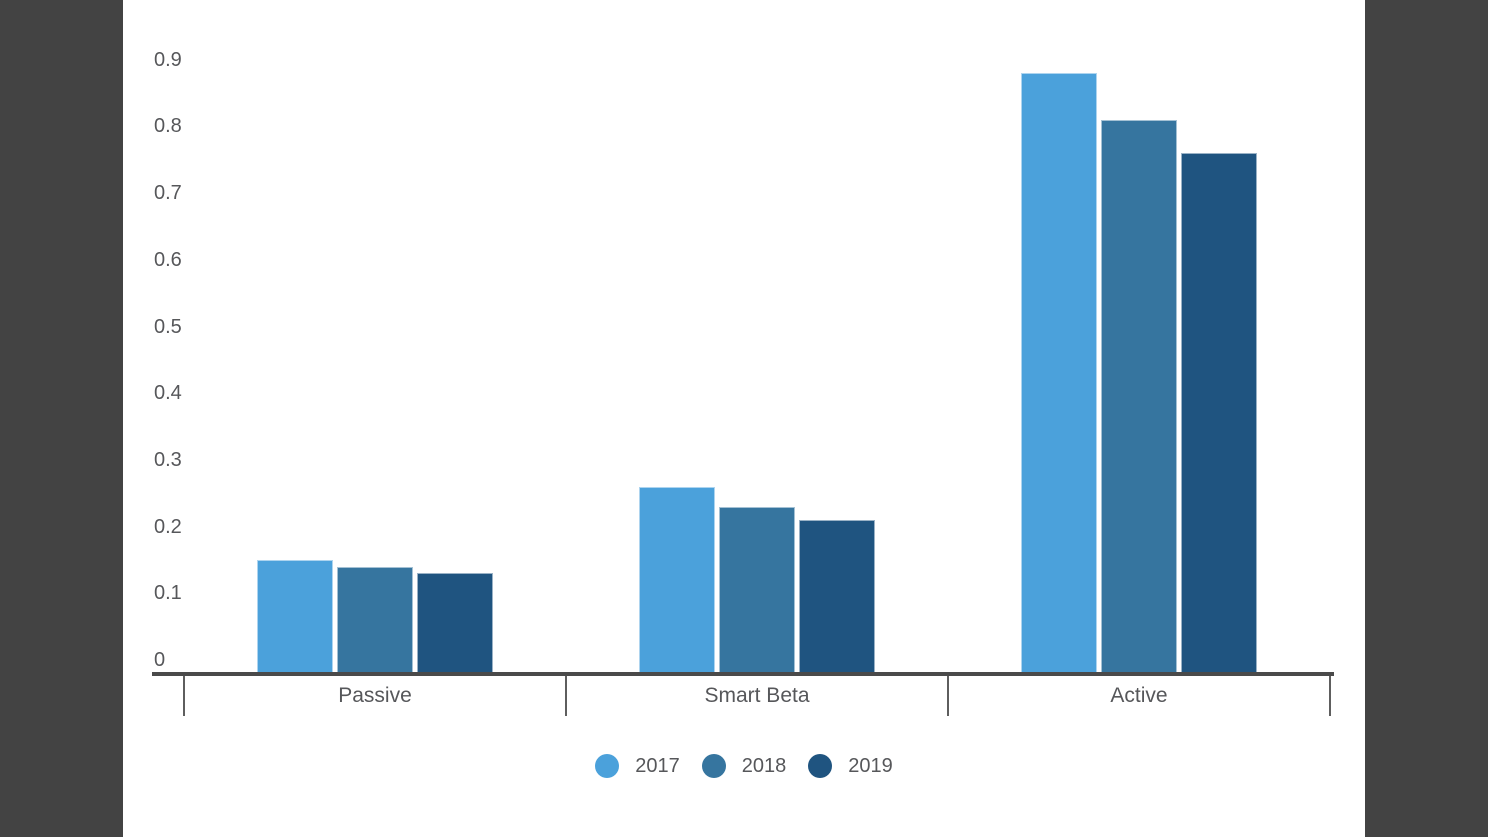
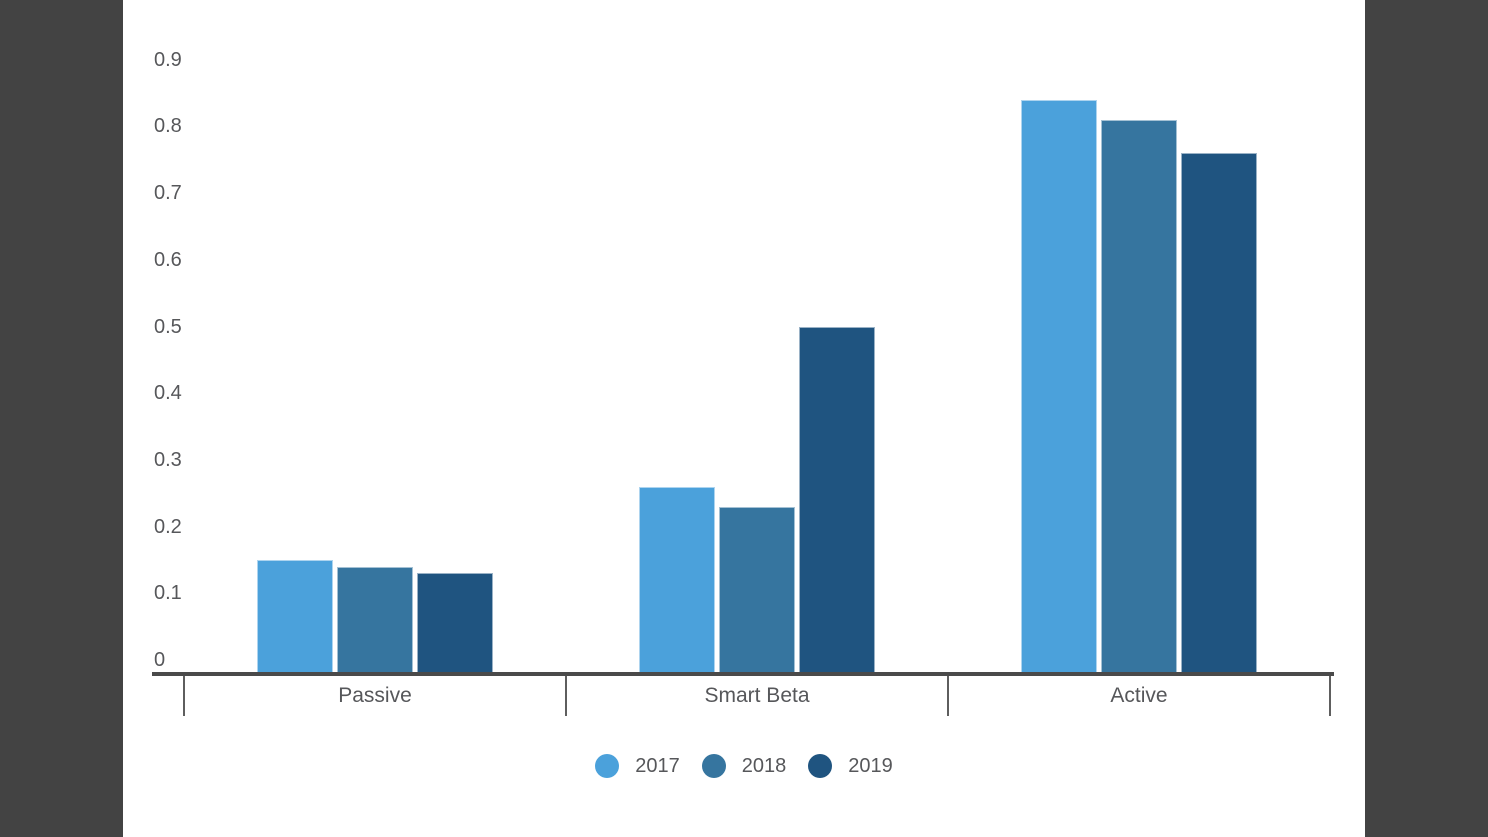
2019/Smart Beta: 0.21 -> 0.50
2017/Active: 0.88 -> 0.84
